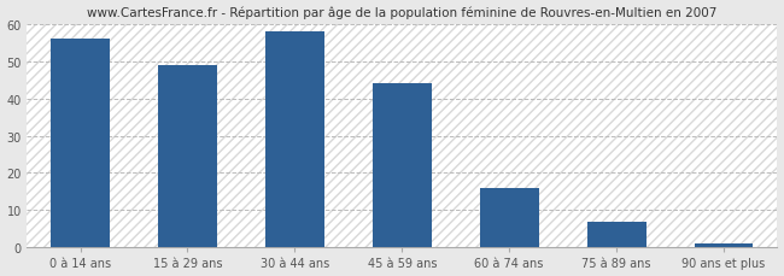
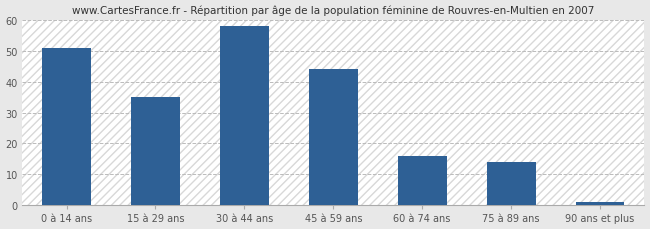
0 à 14 ans: 56 -> 51
15 à 29 ans: 49 -> 35
75 à 89 ans: 7 -> 14
